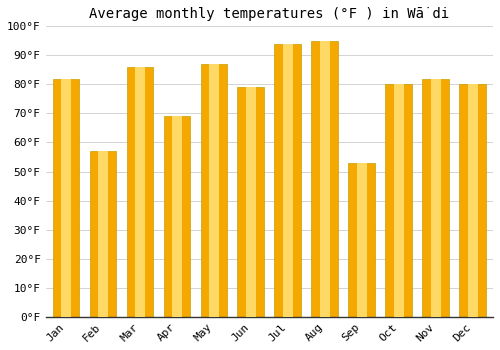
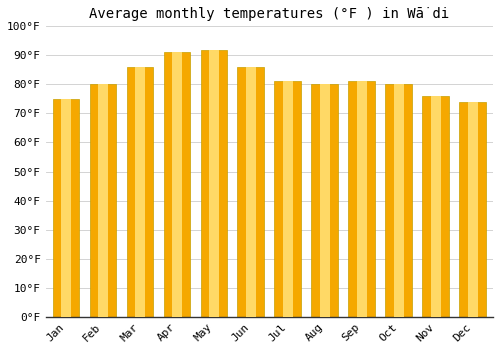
Jan: 82°F -> 75°F
Feb: 57°F -> 80°F
Apr: 69°F -> 91°F
May: 87°F -> 92°F
Jun: 79°F -> 86°F
Jul: 94°F -> 81°F
Aug: 95°F -> 80°F
Sep: 53°F -> 81°F
Nov: 82°F -> 76°F
Dec: 80°F -> 74°F
